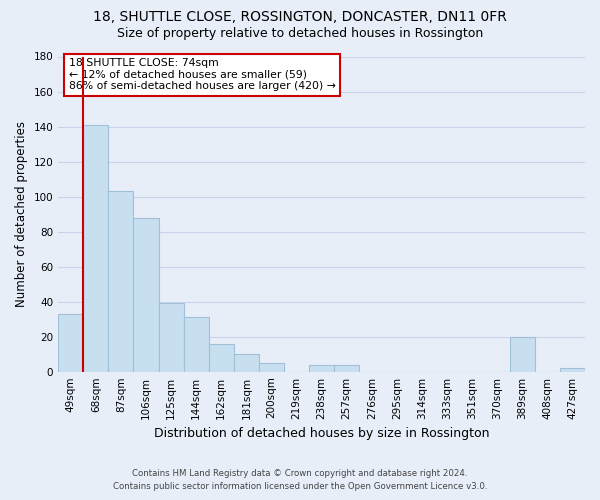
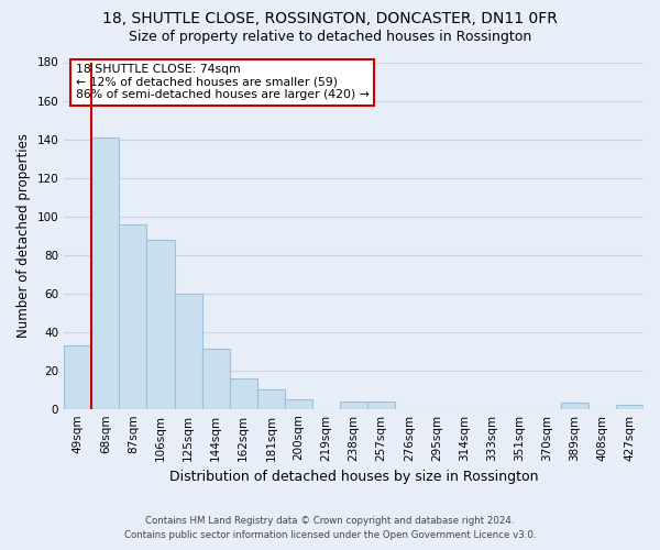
87sqm: 103 -> 96
125sqm: 39 -> 60
389sqm: 20 -> 3
